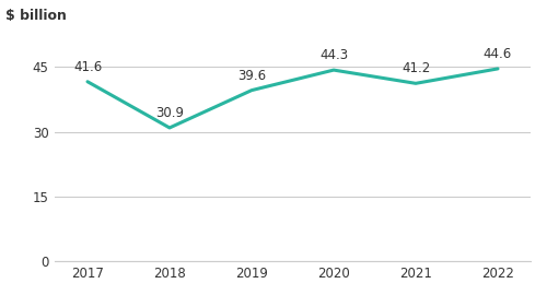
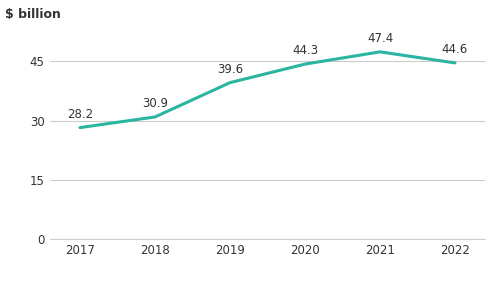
2017: 41.6 -> 28.2
2021: 41.2 -> 47.4
